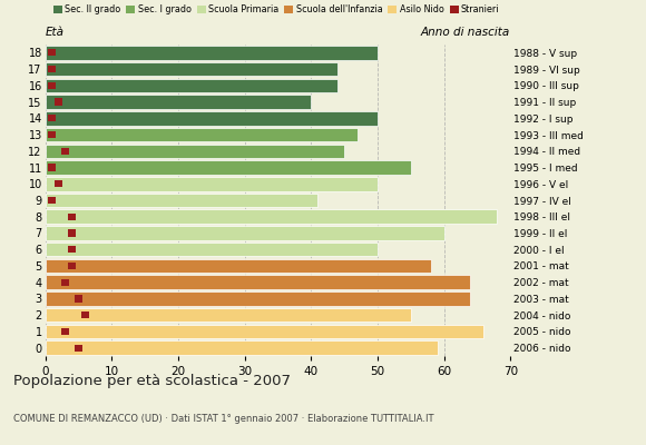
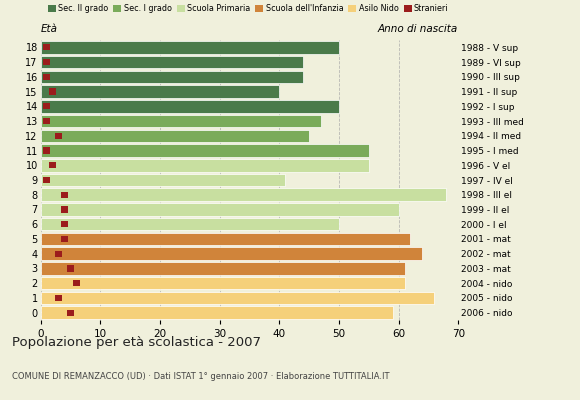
10: 50 -> 55
5: 58 -> 62
3: 64 -> 61
2: 55 -> 61
